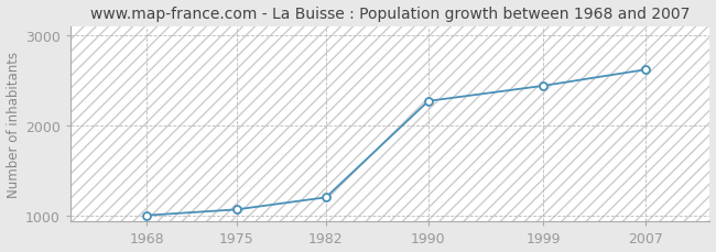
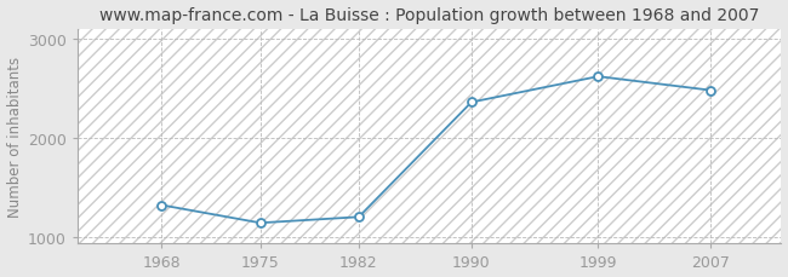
1968: 1000 -> 1320
1975: 1060 -> 1140
1990: 2270 -> 2360
1999: 2440 -> 2620
2007: 2620 -> 2480
